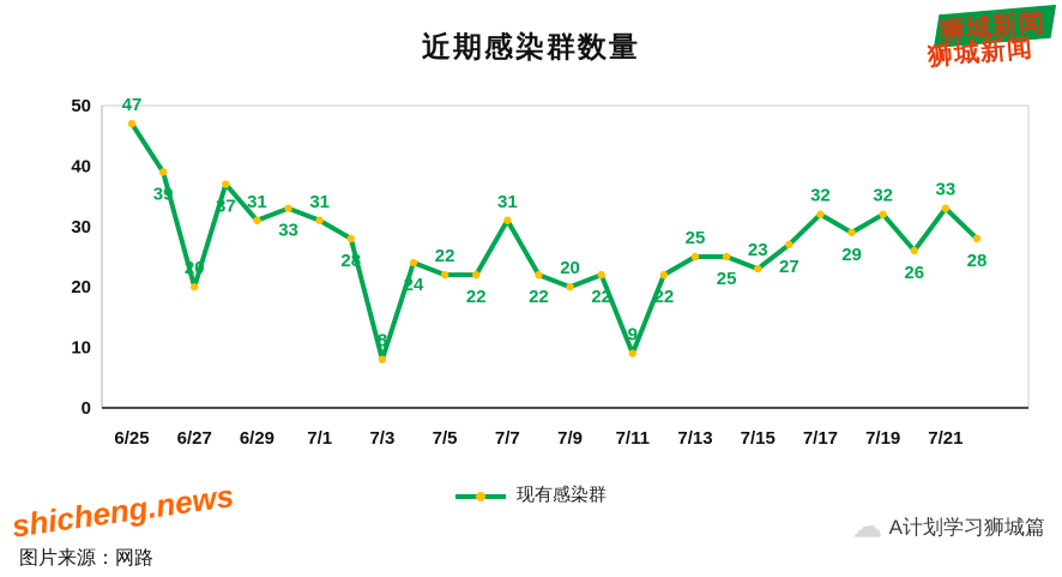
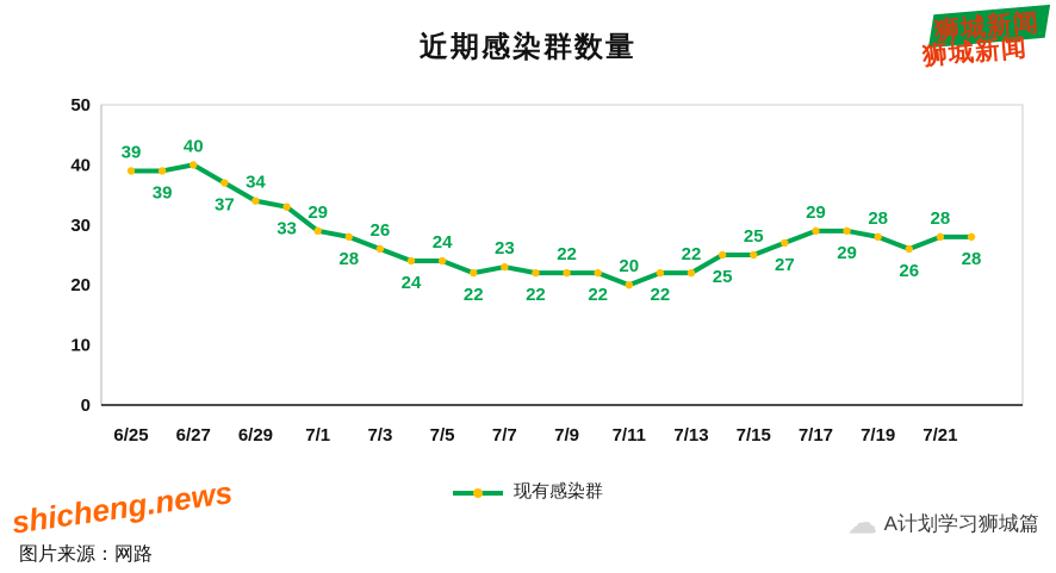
6/25: 47 -> 39
6/27: 20 -> 40
6/29: 31 -> 34
7/1: 31 -> 29
7/3: 8 -> 26
7/5: 22 -> 24
7/7: 31 -> 23
7/9: 20 -> 22
7/11: 9 -> 20
7/13: 25 -> 22
7/15: 23 -> 25
7/17: 32 -> 29
7/19: 32 -> 28
7/21: 33 -> 28
